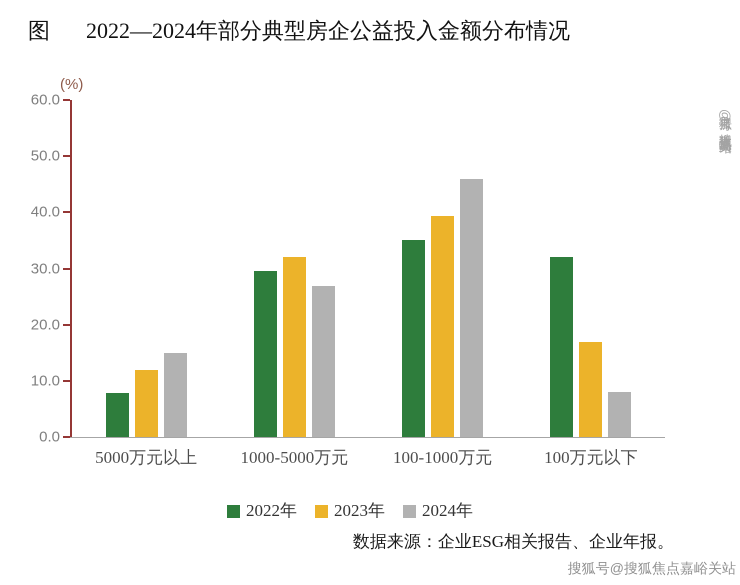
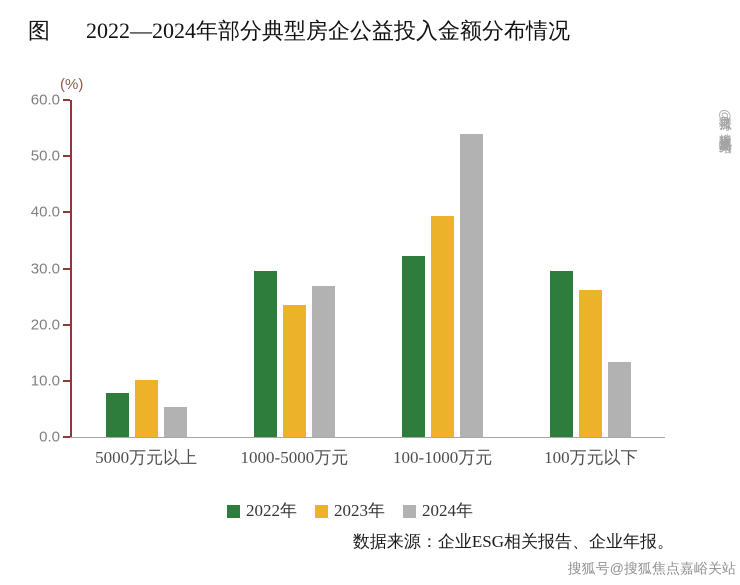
2023年/5000万元以上: 12 -> 10
2024年/5000万元以上: 15 -> 5
2023年/1000-5000万元: 32 -> 24
2022年/100-1000万元: 35 -> 32
2024年/100-1000万元: 46 -> 54
2022年/100万元以下: 32 -> 30
2023年/100万元以下: 17 -> 26
2024年/100万元以下: 8 -> 13
